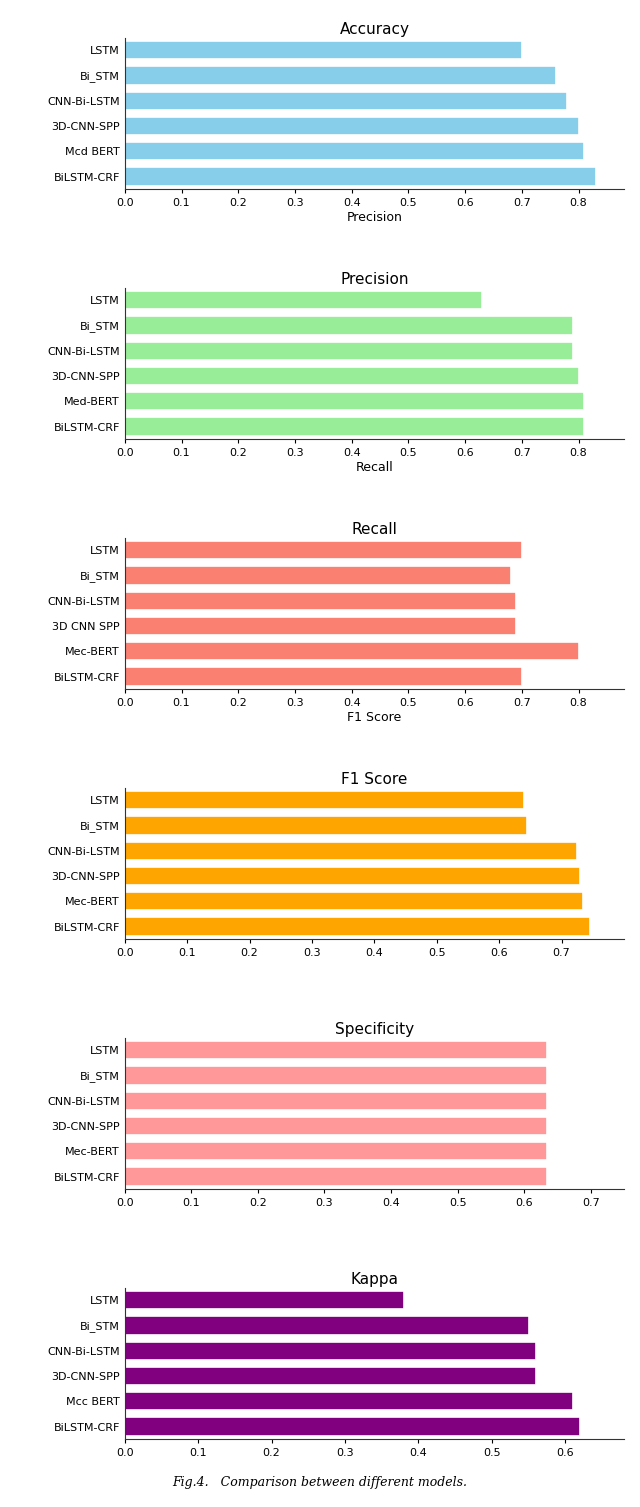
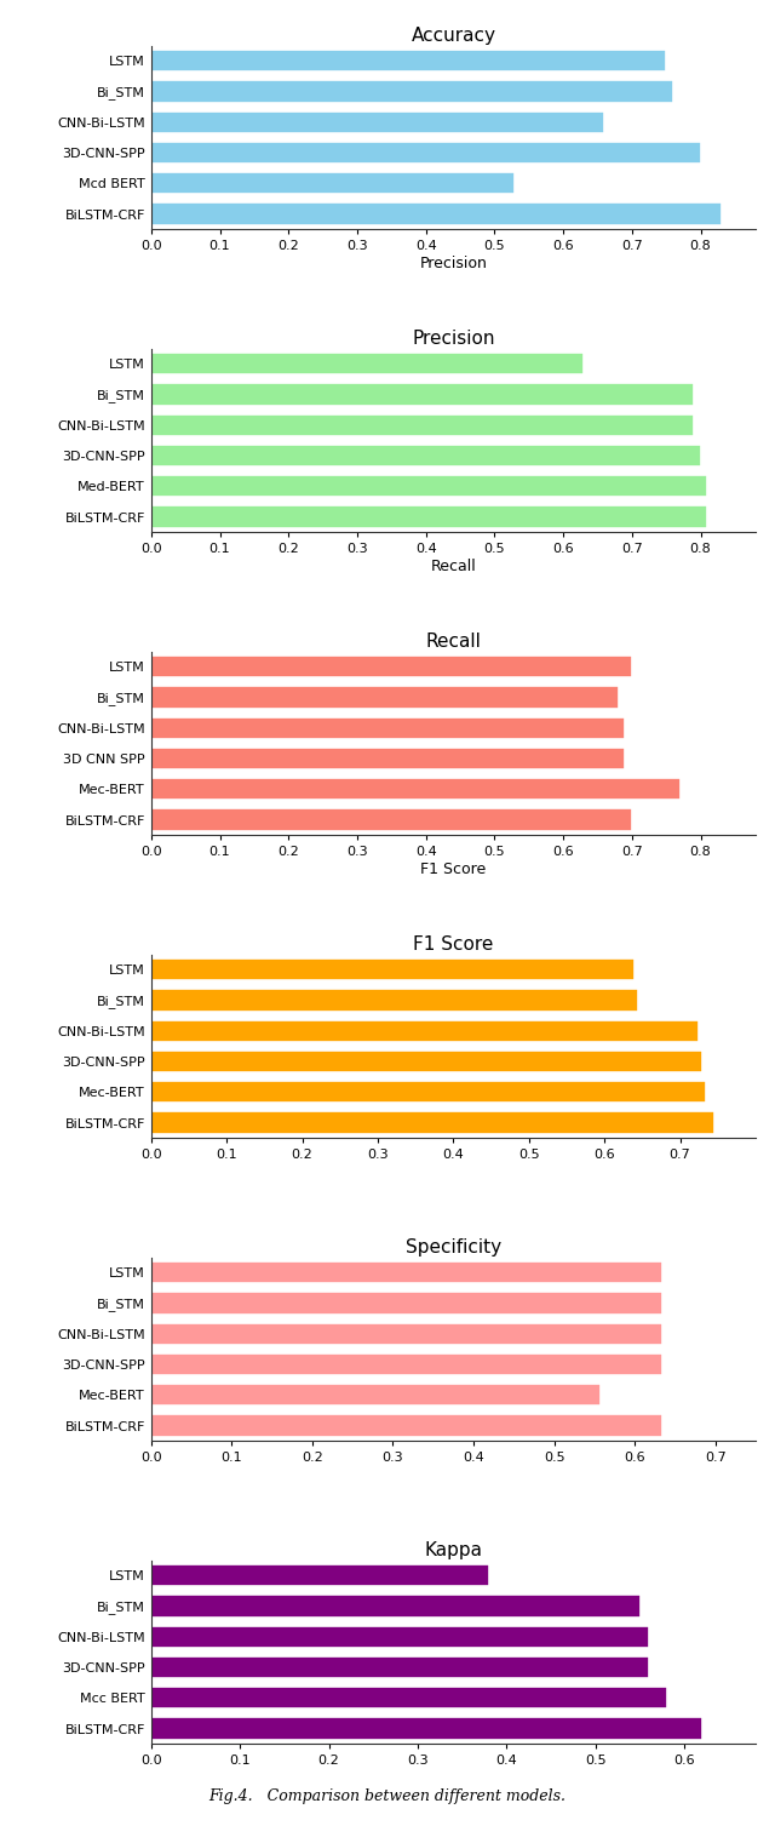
Accuracy/LSTM: 0.70 -> 0.75
Accuracy/CNN-Bi-LSTM: 0.78 -> 0.66
Accuracy/Mcd BERT: 0.81 -> 0.53
Recall/Mec-BERT: 0.80 -> 0.77
Specificity/Mec-BERT: 0.635 -> 0.558
Kappa/Mcc BERT: 0.61 -> 0.58
